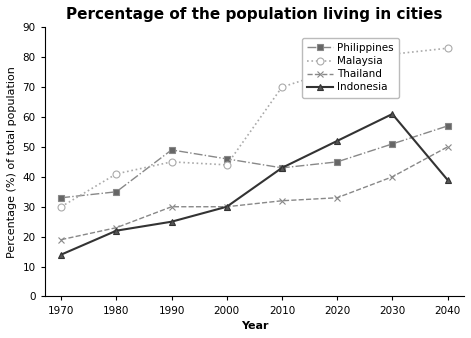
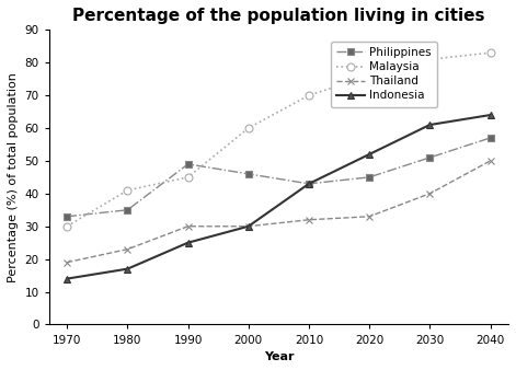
Indonesia/1980: 22 -> 17
Malaysia/2000: 44 -> 60
Indonesia/2040: 39 -> 64
